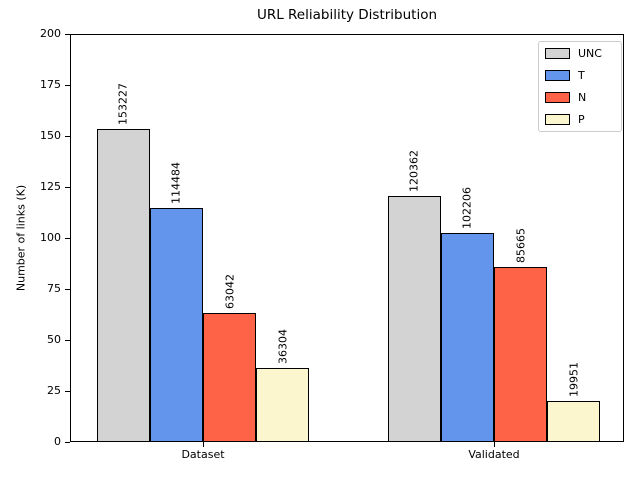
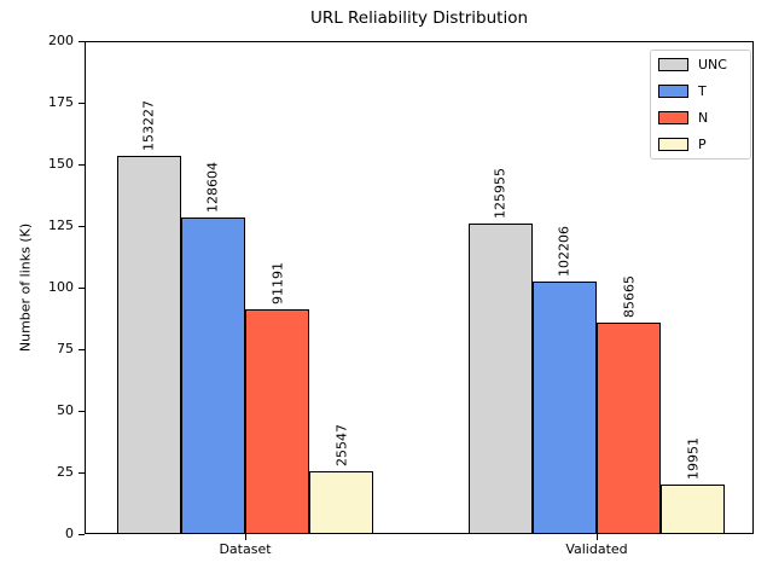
T/Dataset: 114484 -> 128604
N/Dataset: 63042 -> 91191
P/Dataset: 36304 -> 25547
UNC/Validated: 120362 -> 125955
